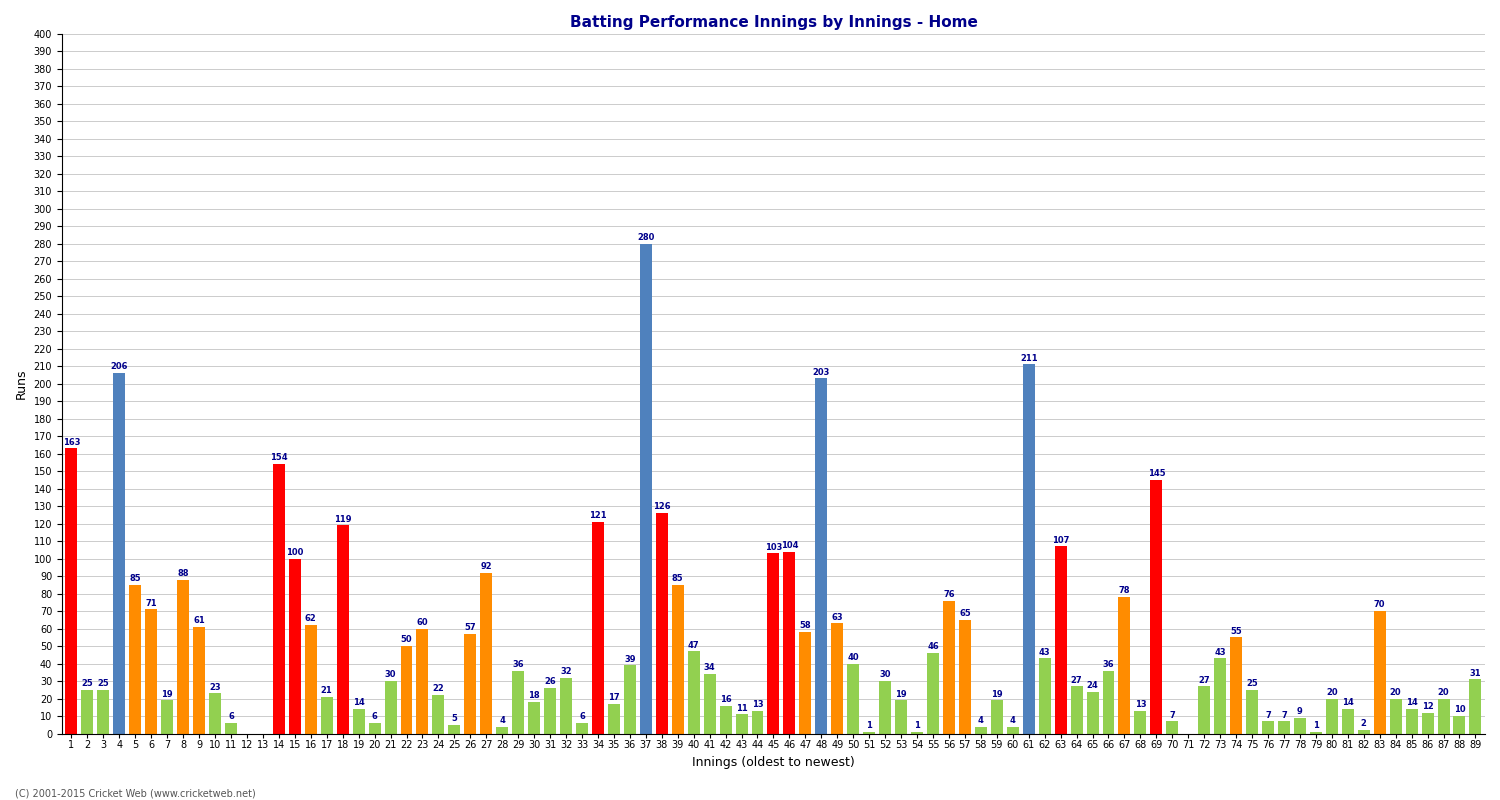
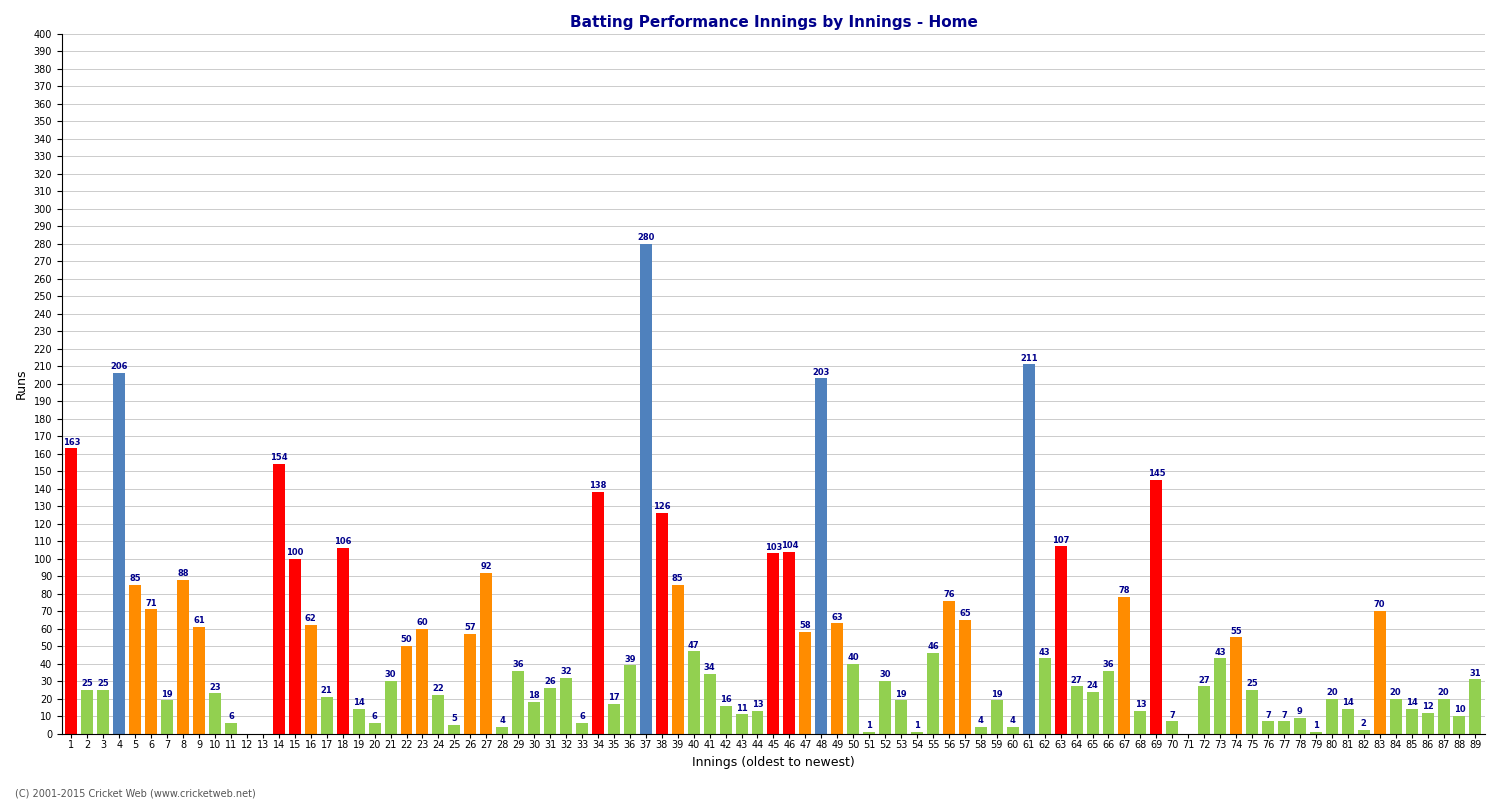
18: 119 -> 106
34: 121 -> 138
